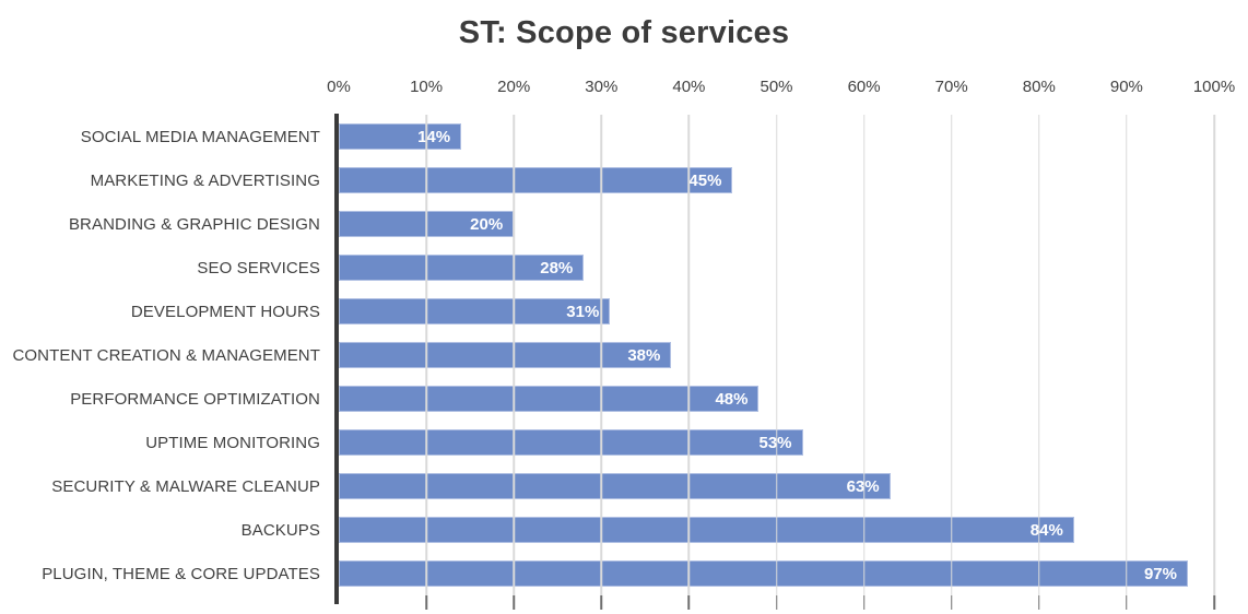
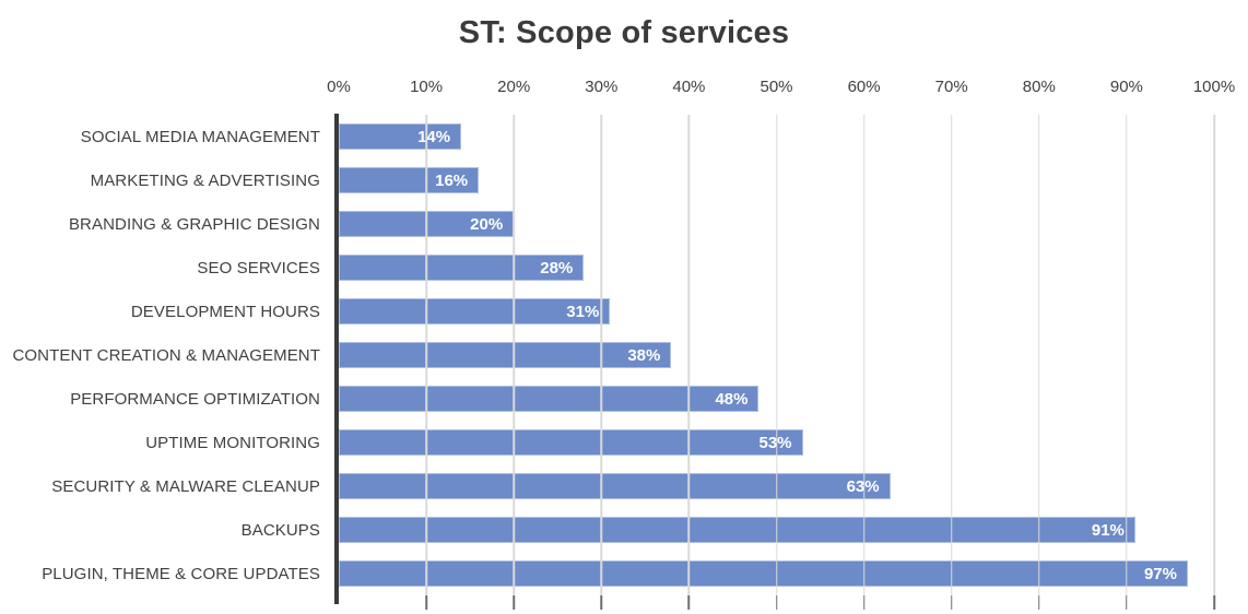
MARKETING & ADVERTISING: 45% -> 16%
BACKUPS: 84% -> 91%
